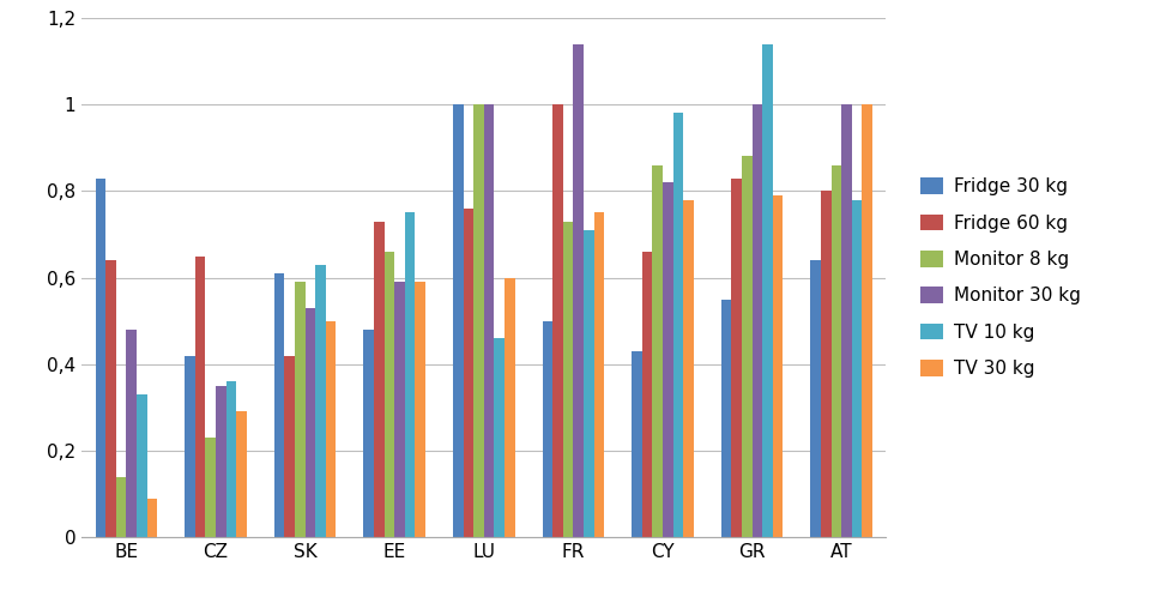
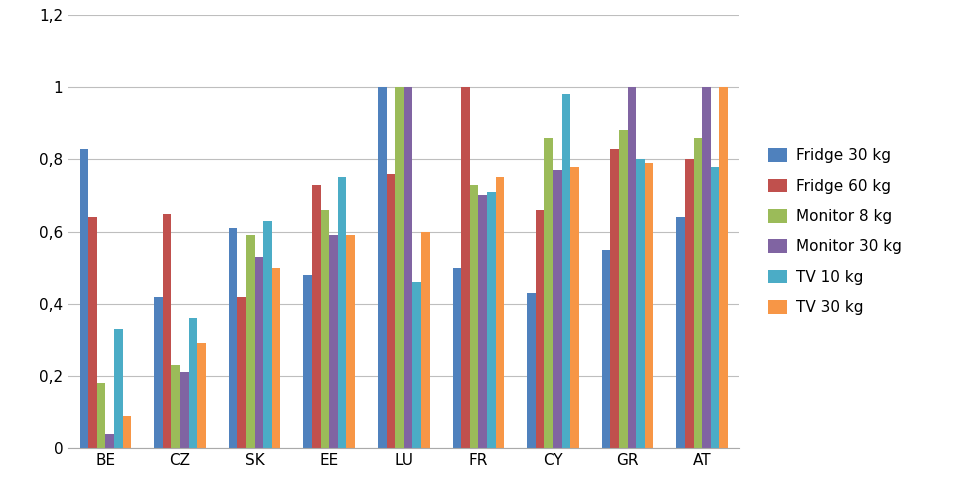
Monitor 8 kg/BE: 0,14 -> 0,18
Monitor 30 kg/BE: 0,48 -> 0,04
Monitor 30 kg/CZ: 0,35 -> 0,21
Monitor 30 kg/FR: 1,14 -> 0,70
Monitor 30 kg/CY: 0,82 -> 0,77
TV 10 kg/GR: 1,14 -> 0,80
